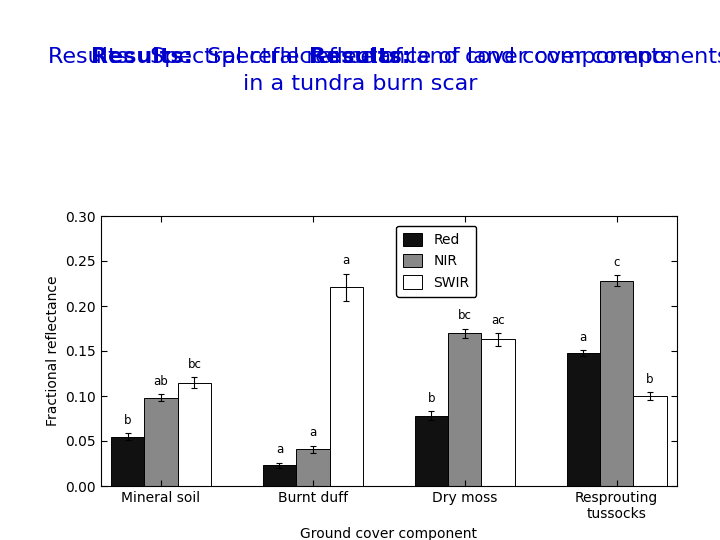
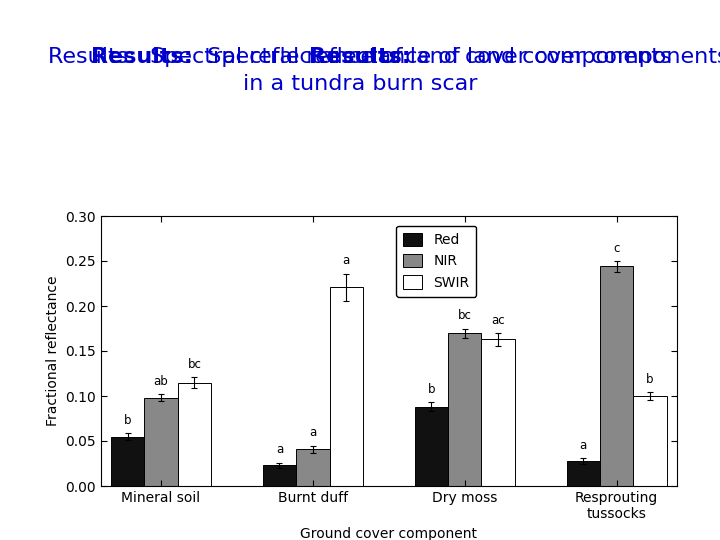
Red/Dry moss: 0.078 -> 0.088
Red/Resprouting tussocks: 0.148 -> 0.028
NIR/Resprouting tussocks: 0.228 -> 0.244
